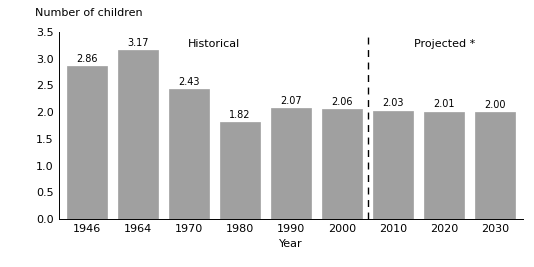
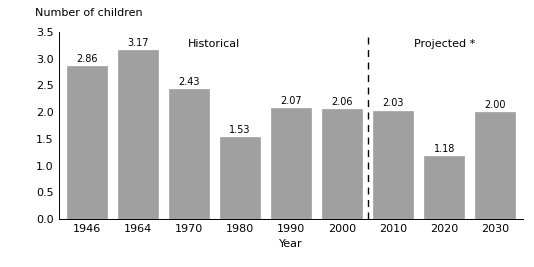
1980: 1.82 -> 1.53
2020: 2.01 -> 1.18
